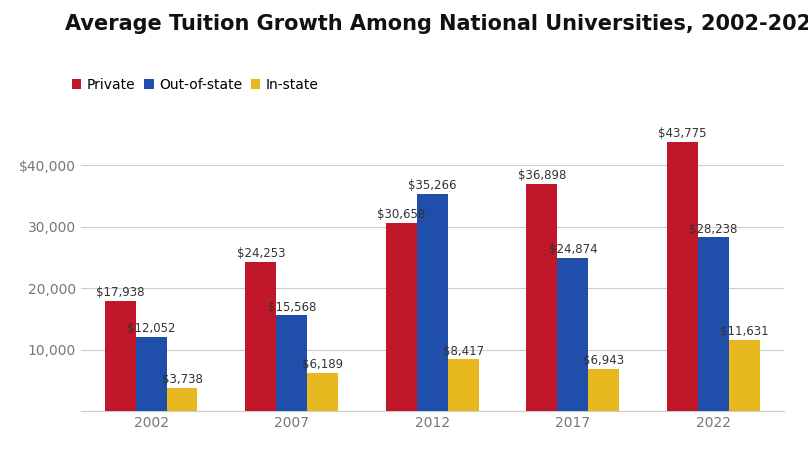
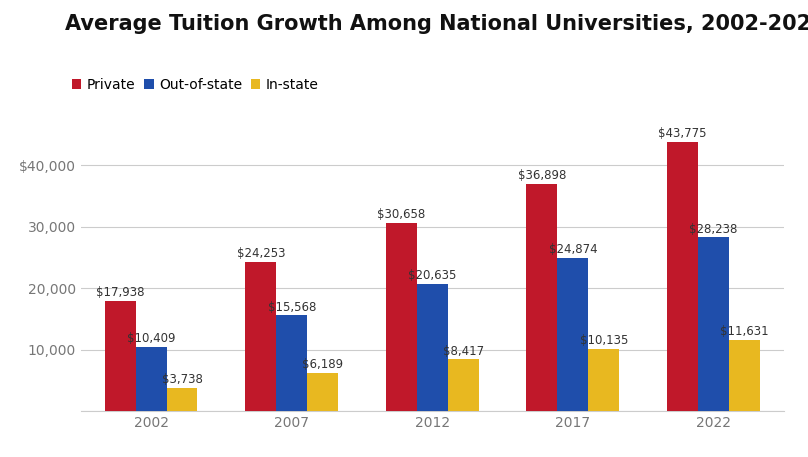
Out-of-state/2002: $12,052 -> $10,409
Out-of-state/2012: $35,266 -> $20,635
In-state/2017: $6,943 -> $10,135
